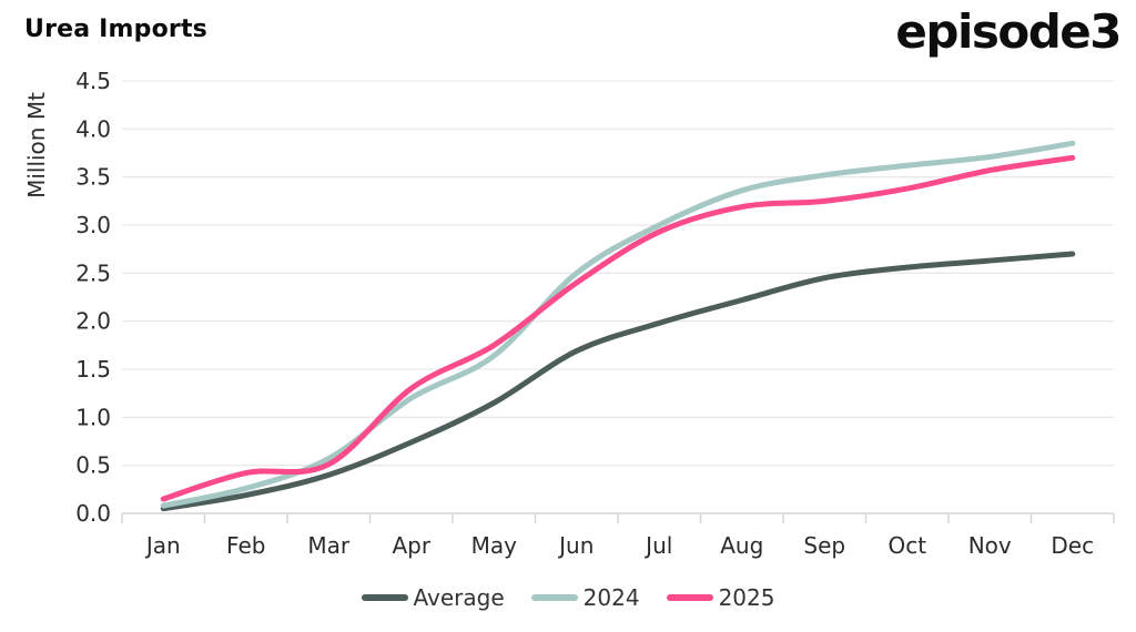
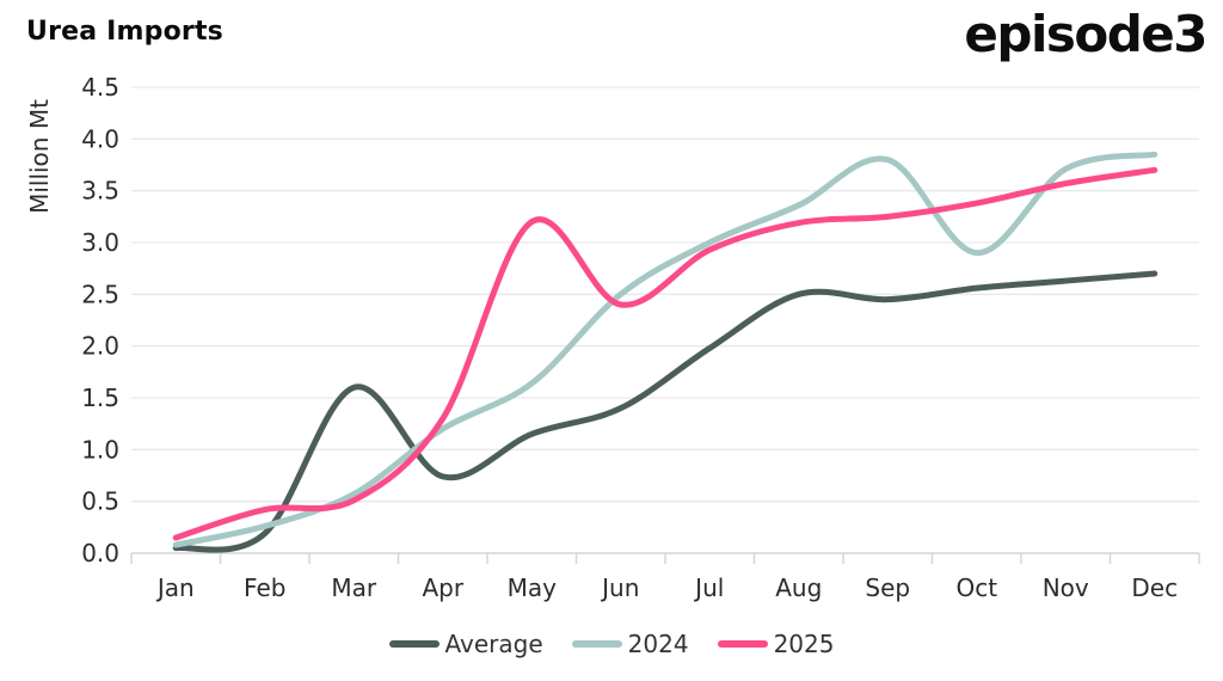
Average/Mar: 0.4 -> 1.6
2025/May: 1.8 -> 3.2
Average/Jun: 1.7 -> 1.4
Average/Aug: 2.2 -> 2.5
2024/Sep: 3.5 -> 3.8
2024/Oct: 3.6 -> 2.9
